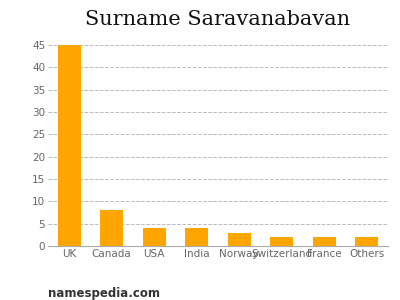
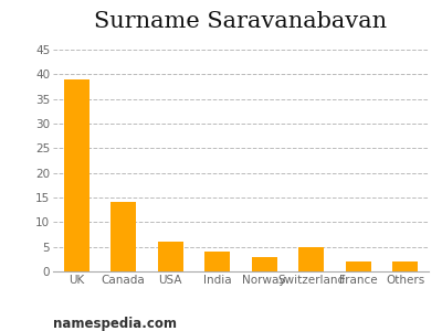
UK: 45 -> 39
Canada: 8 -> 14
USA: 4 -> 6
Switzerland: 2 -> 5
